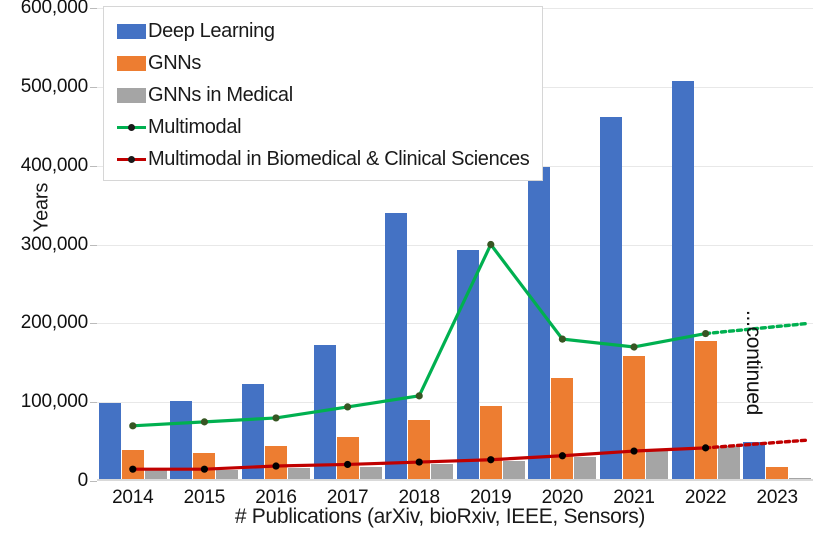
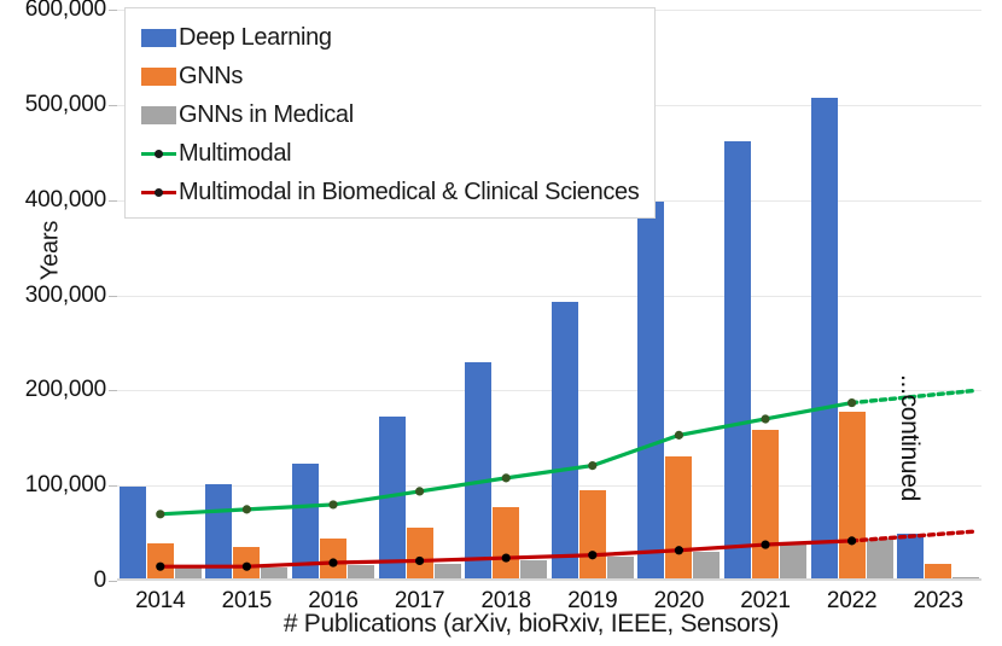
Deep Learning/2018: 340000 -> 230000
Multimodal/2019: 300000 -> 120000
Multimodal/2020: 180000 -> 150000
